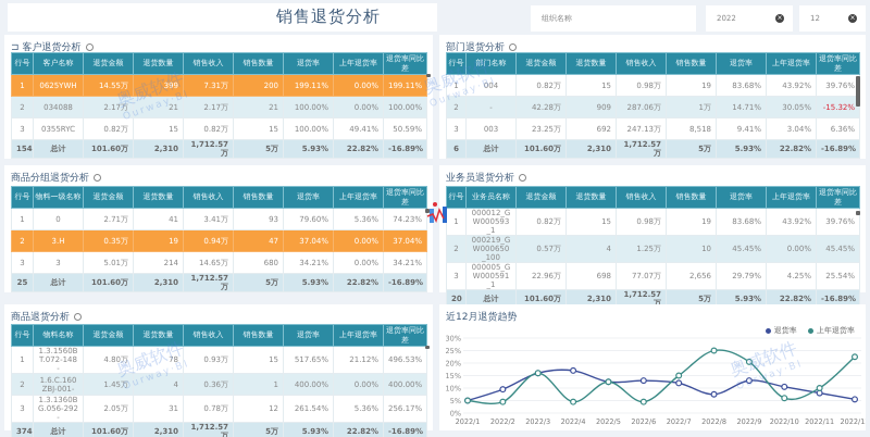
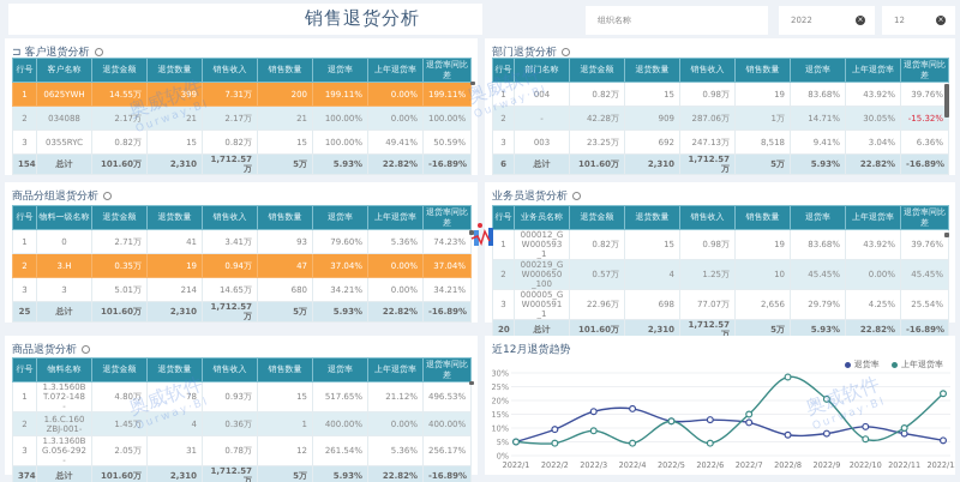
上年退货率/2022/3: 16% -> 9%
上年退货率/2022/8: 25% -> 28%
退货率/2022/9: 13% -> 8%
